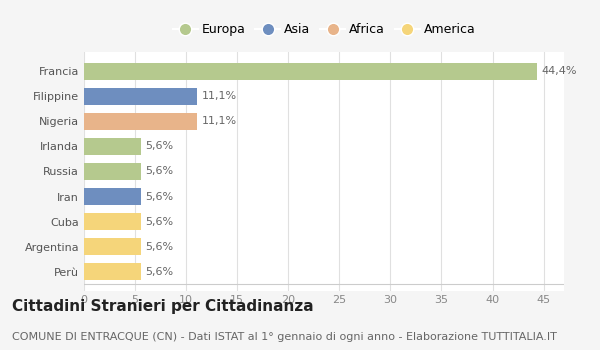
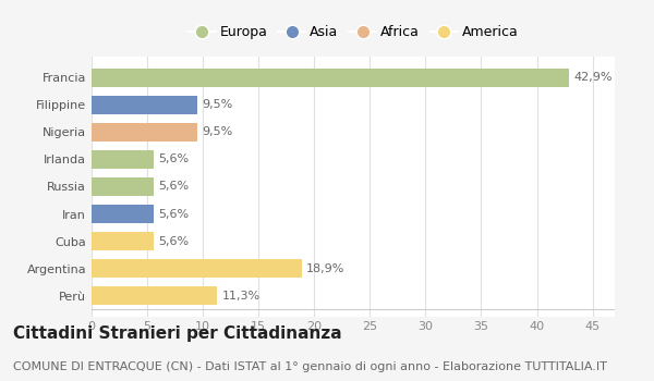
Francia: 44,4% -> 42,9%
Filippine: 11,1% -> 9,5%
Nigeria: 11,1% -> 9,5%
Argentina: 5,6% -> 18,9%
Perù: 5,6% -> 11,3%
